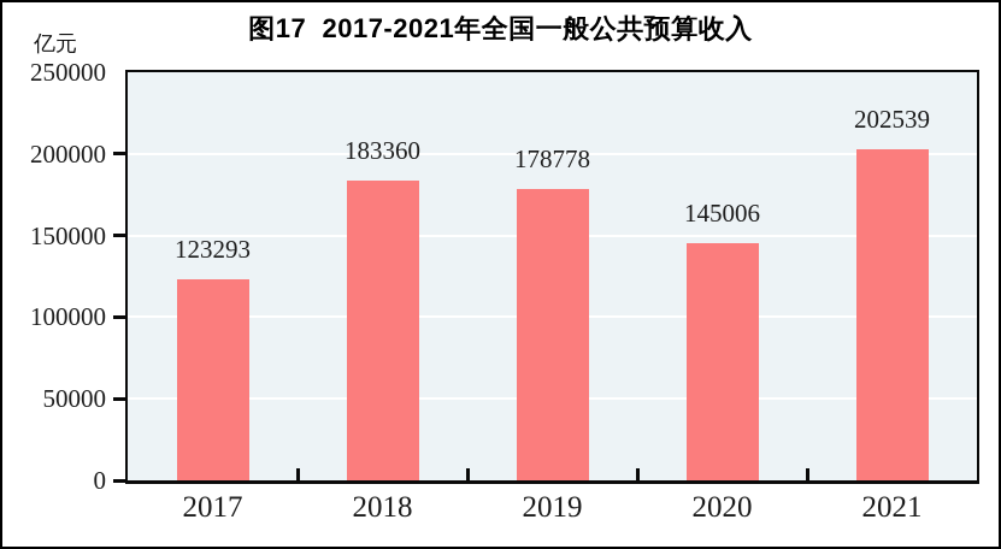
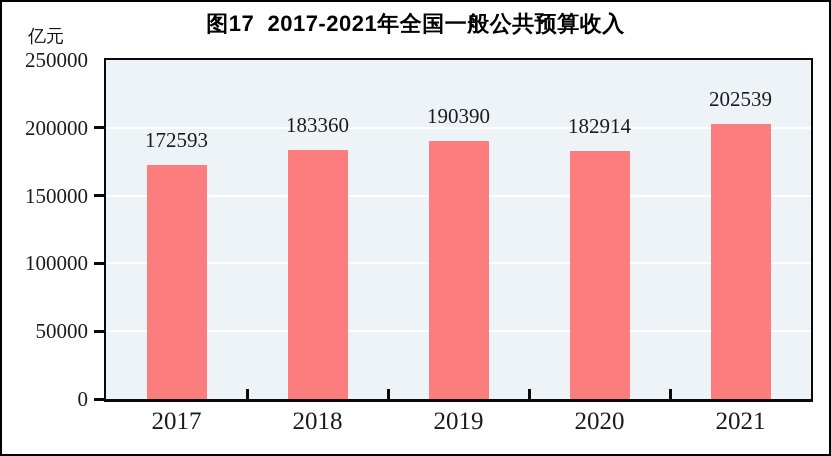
2017: 123293 -> 172593
2019: 178778 -> 190390
2020: 145006 -> 182914
